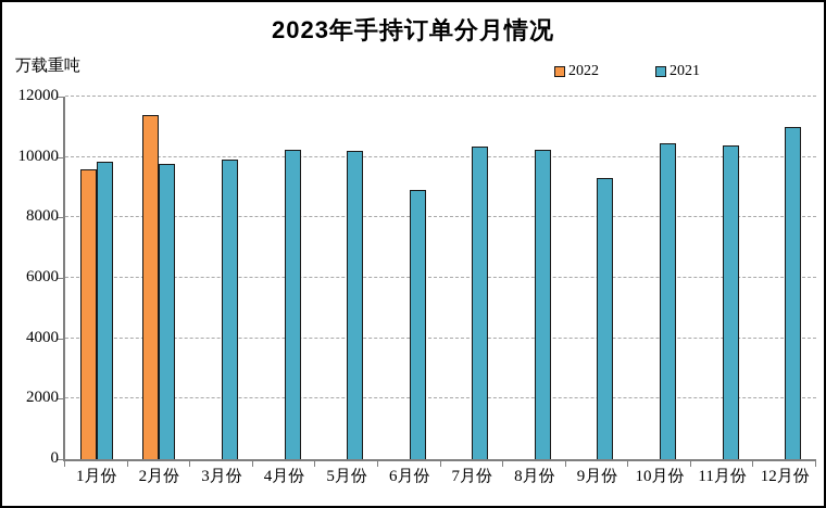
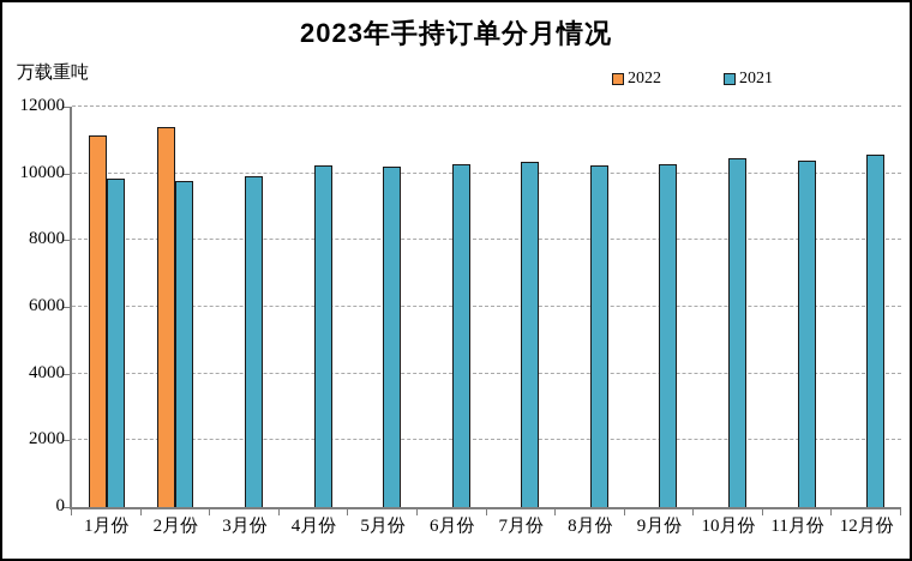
2022/1月份: 9600 -> 11200
2021/6月份: 8900 -> 10300
2021/9月份: 9300 -> 10300
2021/12月份: 11000 -> 10600
